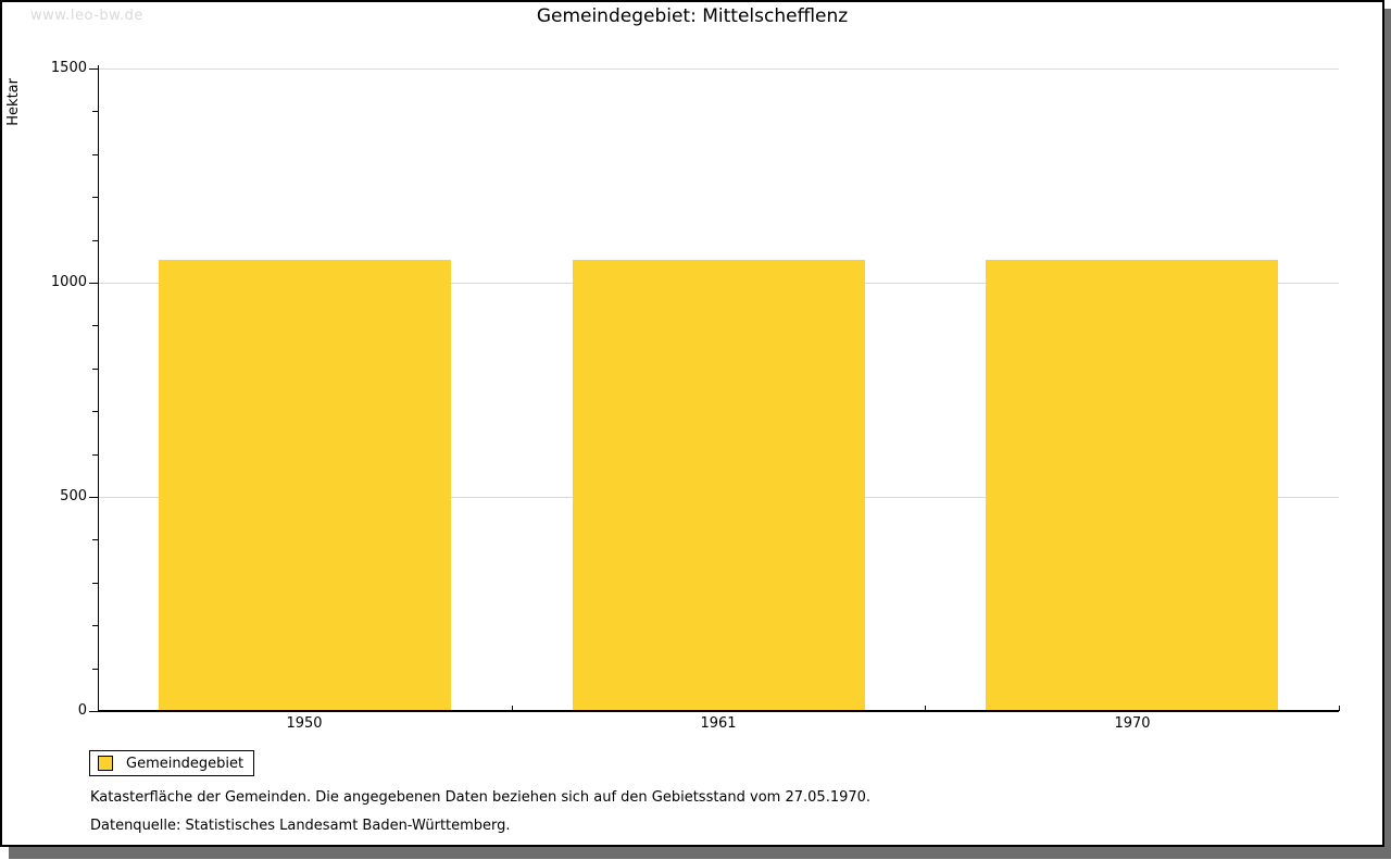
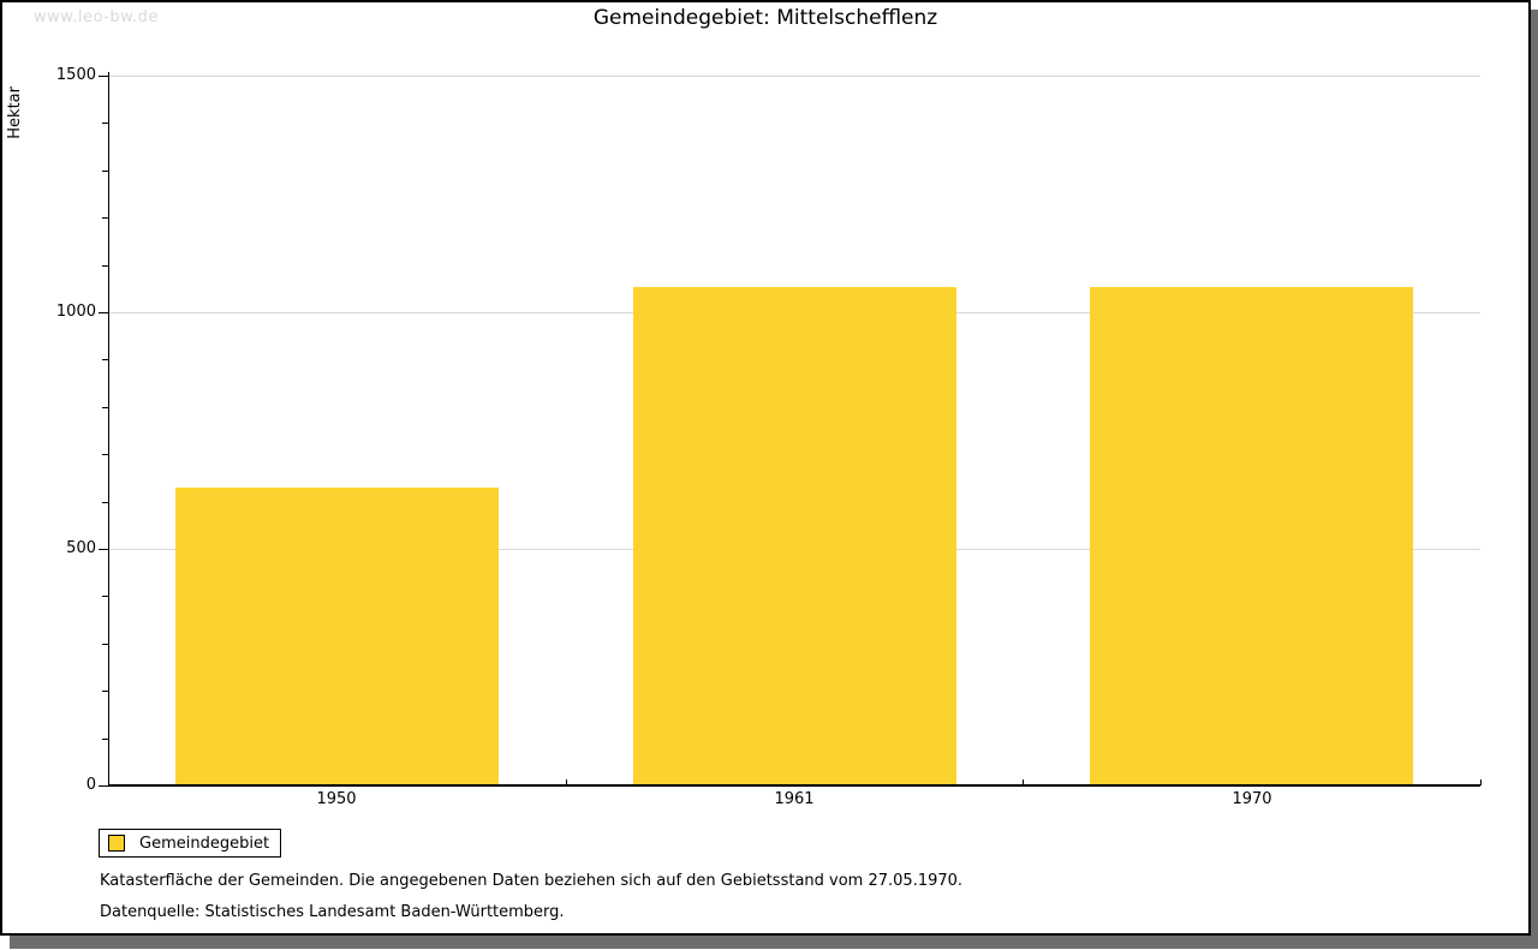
1950: 1050 -> 630
